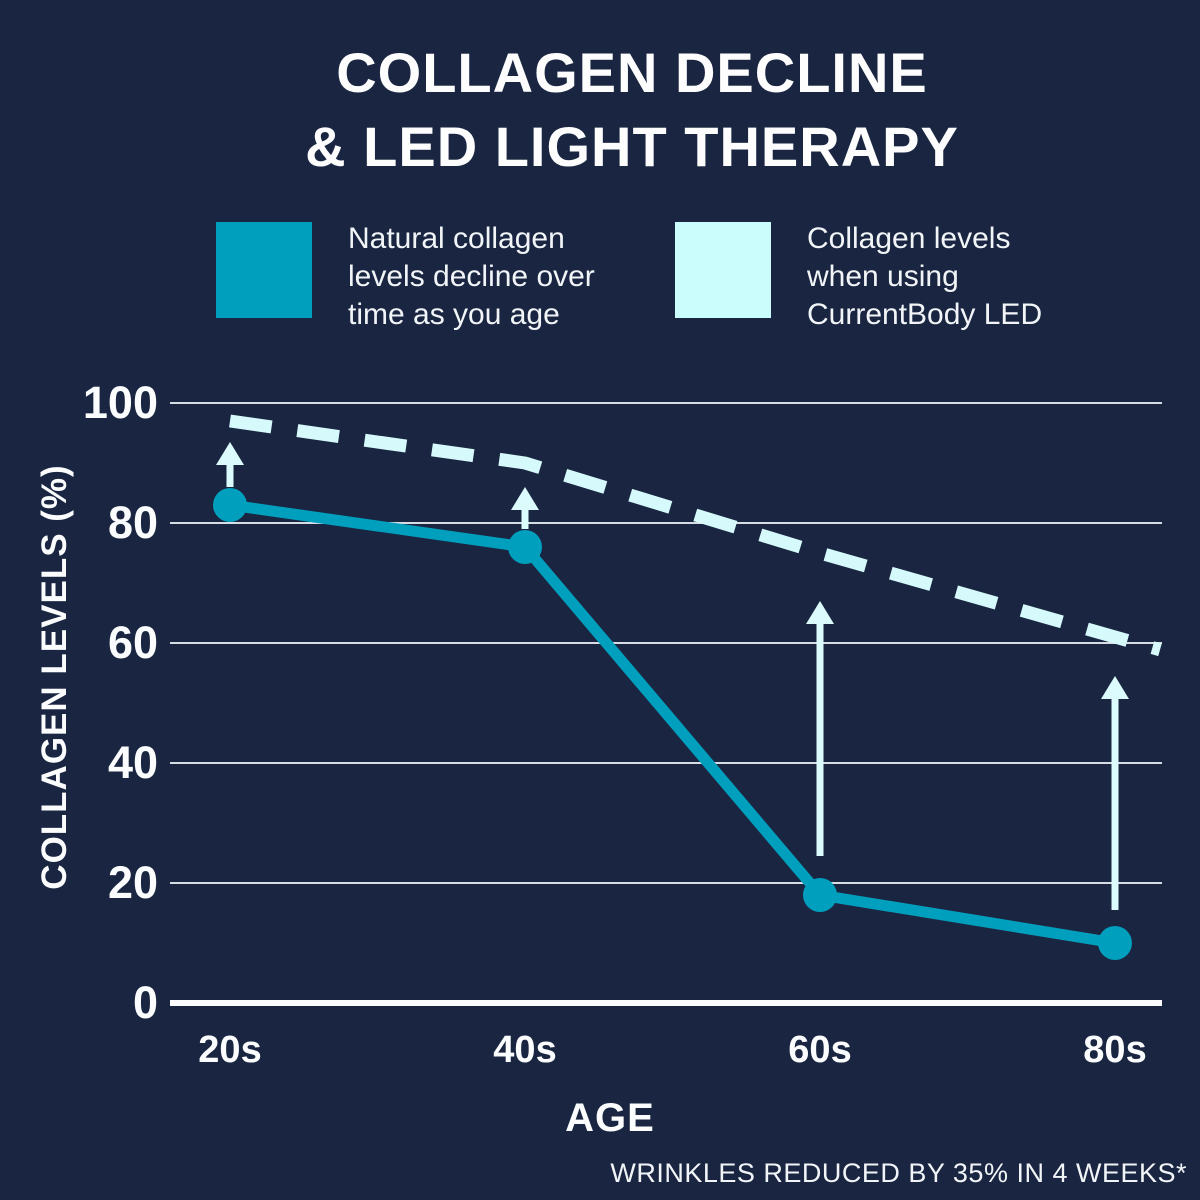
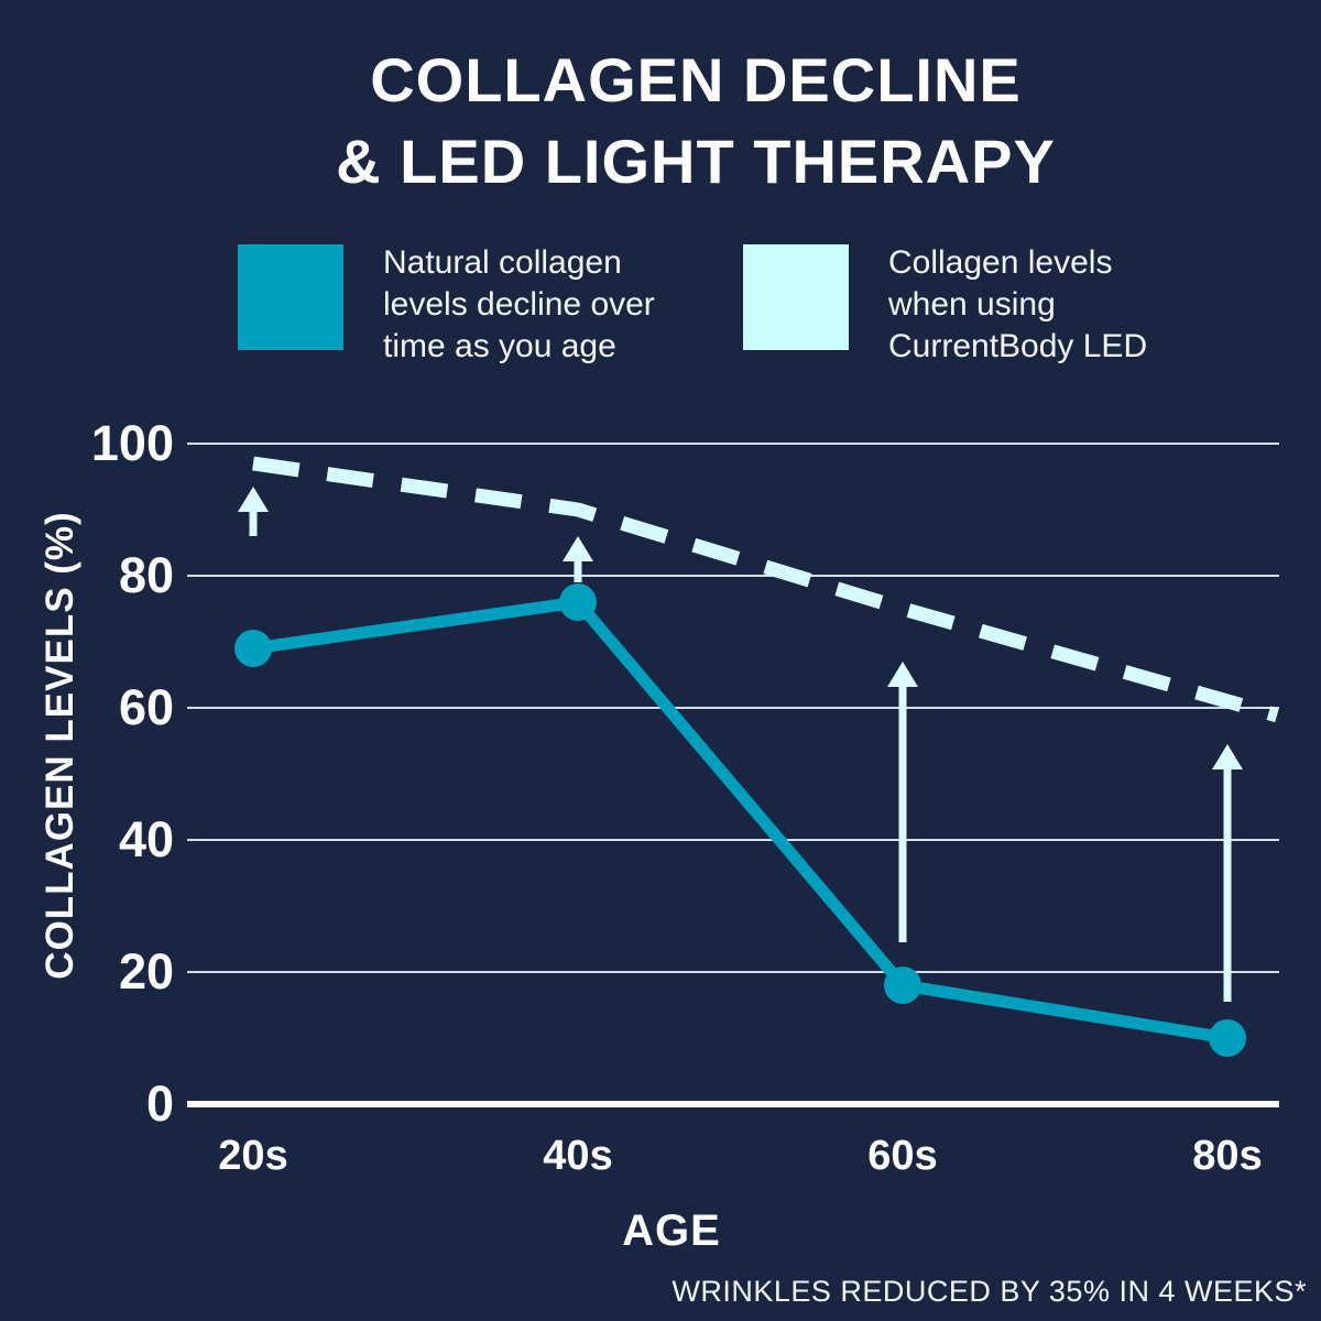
Natural collagen levels decline over time as you age/20s: 83 -> 69
